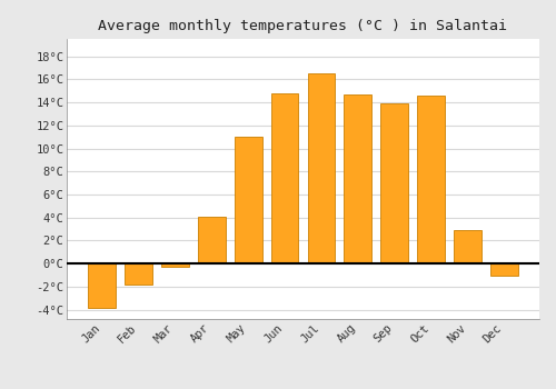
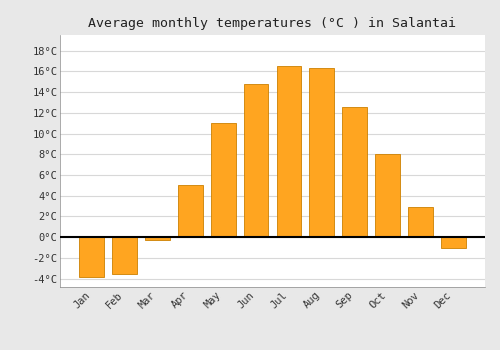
Feb: -1.8°C -> -3.5°C
Apr: 4.1°C -> 5.0°C
Aug: 14.7°C -> 16.3°C
Sep: 13.9°C -> 12.6°C
Oct: 14.6°C -> 8.0°C
